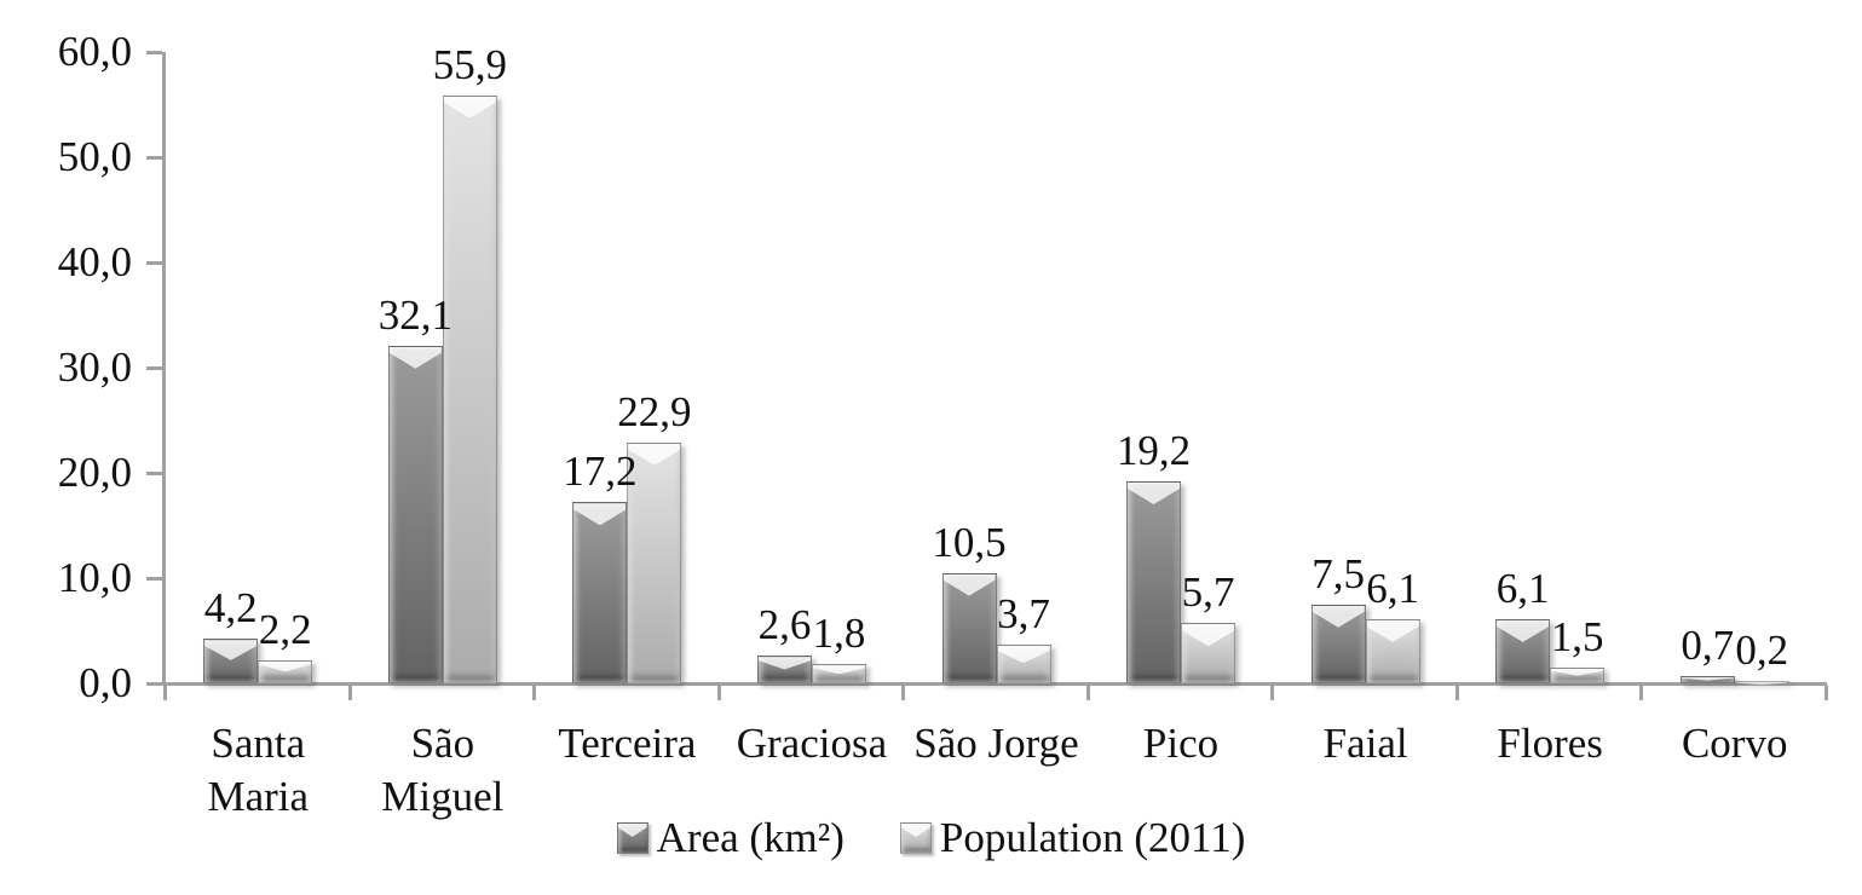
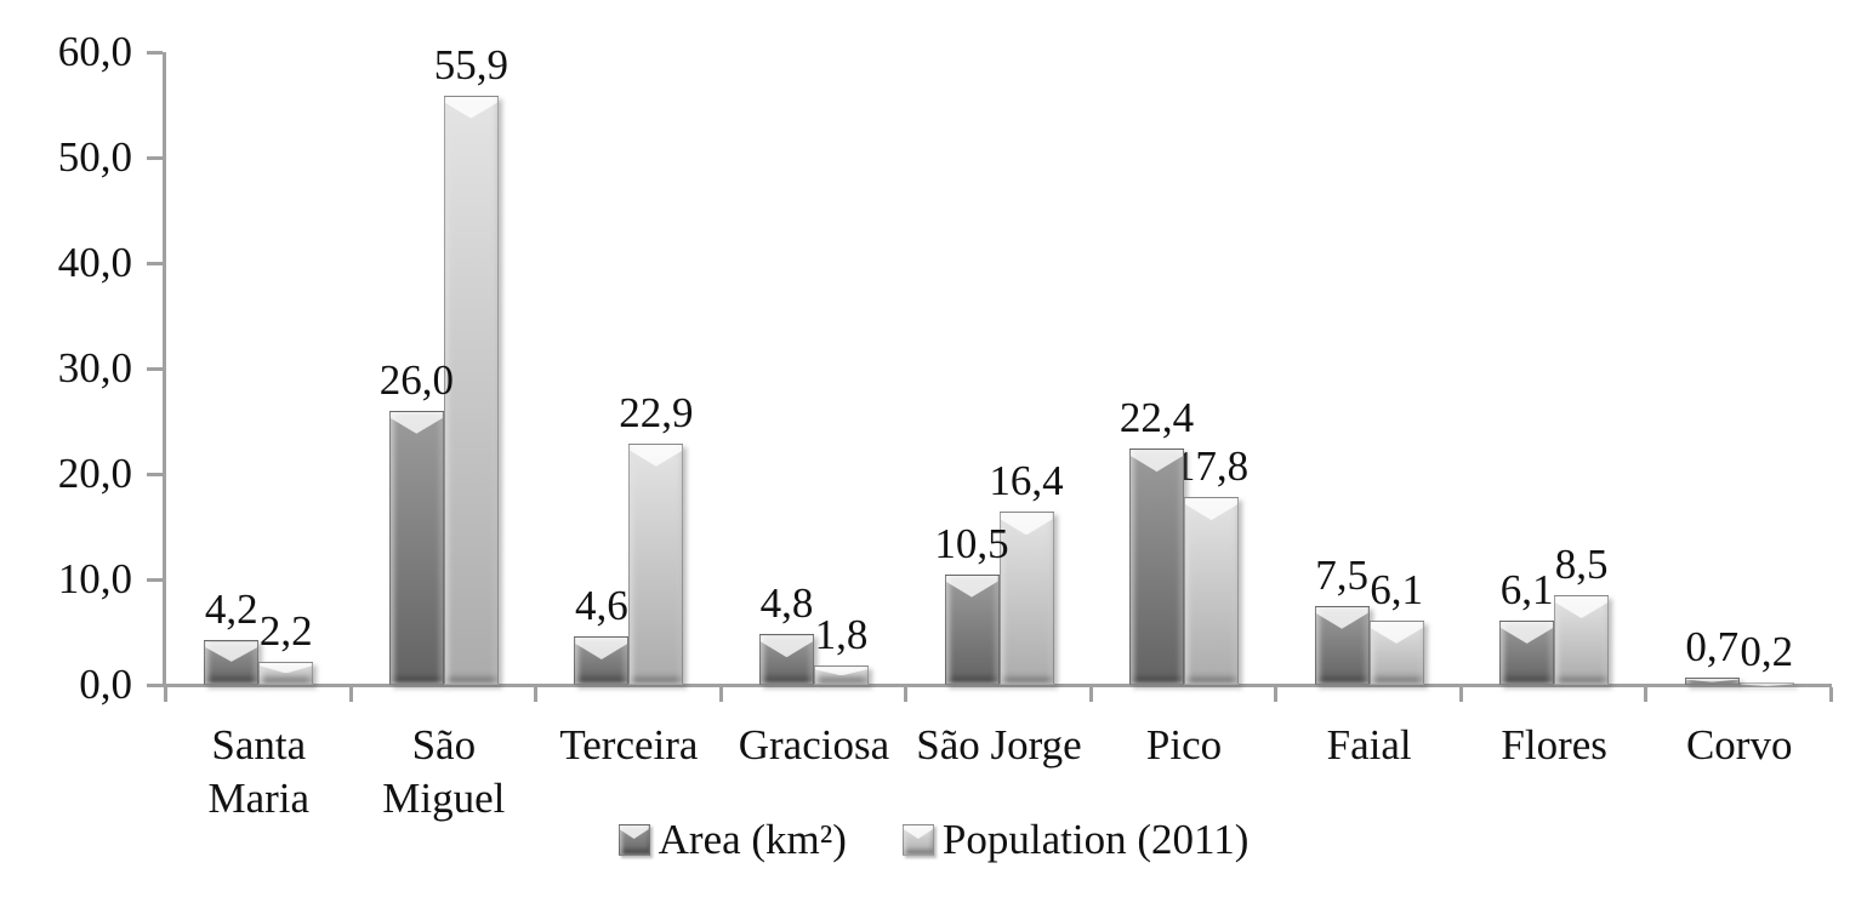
Area (km²)/São Miguel: 32,1 -> 26,0
Area (km²)/Terceira: 17,2 -> 4,6
Area (km²)/Graciosa: 2,6 -> 4,8
Population (2011)/São Jorge: 3,7 -> 16,4
Area (km²)/Pico: 19,2 -> 22,4
Population (2011)/Pico: 5,7 -> 17,8
Population (2011)/Flores: 1,5 -> 8,5
